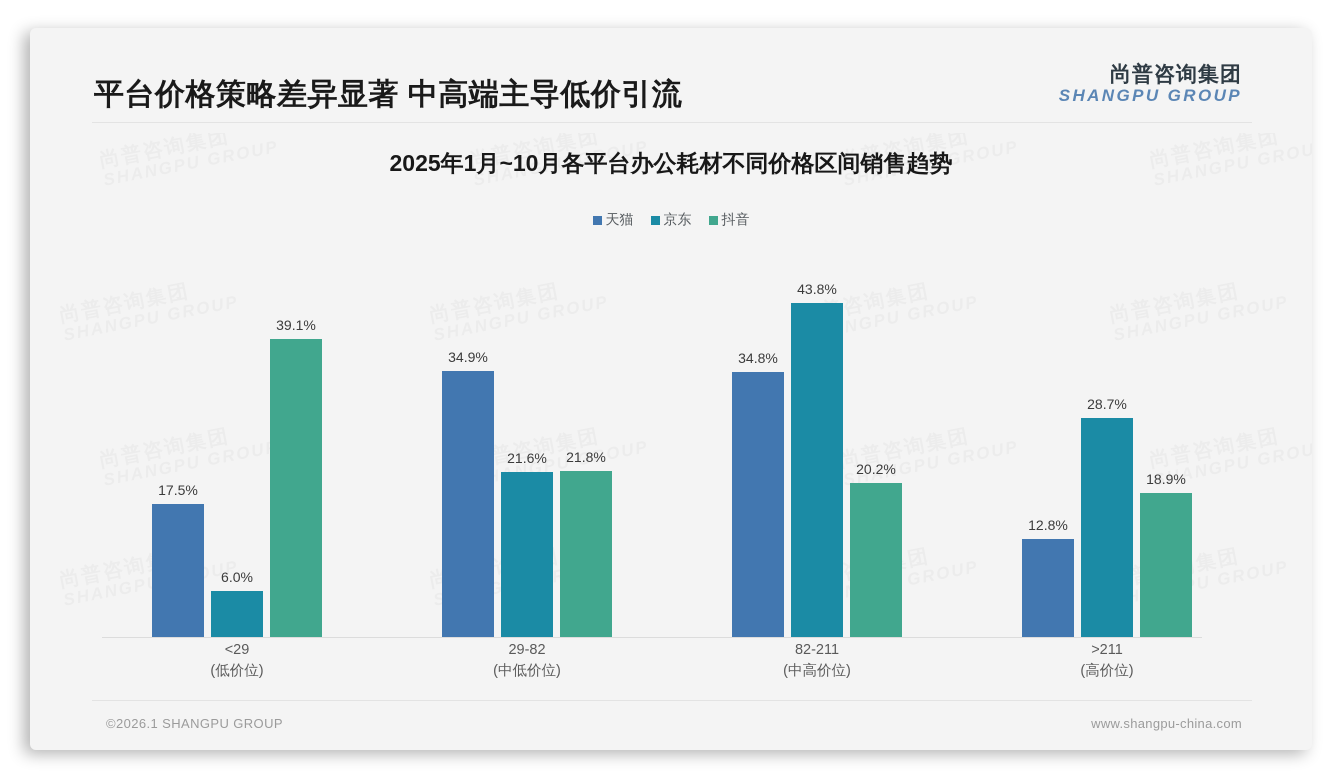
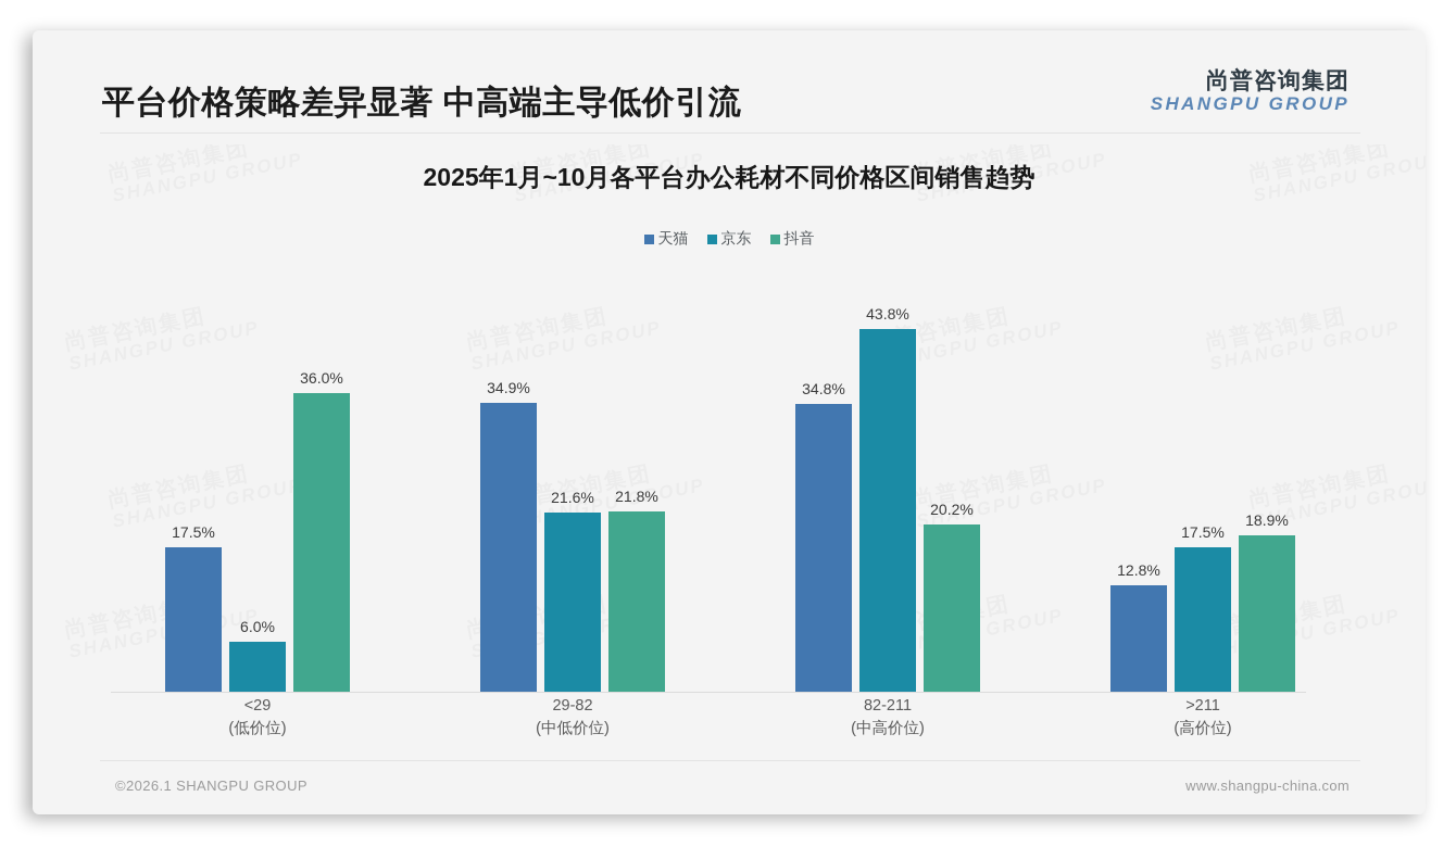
抖音/<29: 39.1% -> 36.0%
京东/>211: 28.7% -> 17.5%
